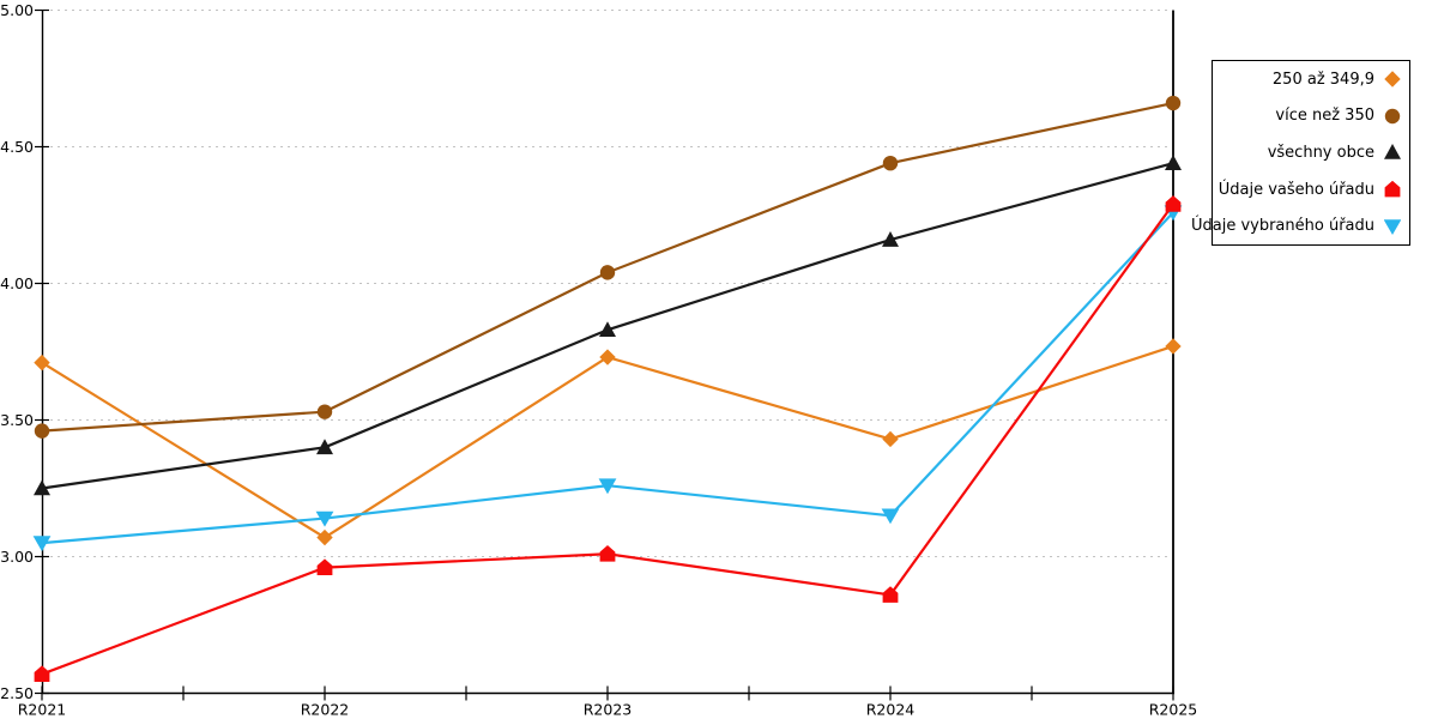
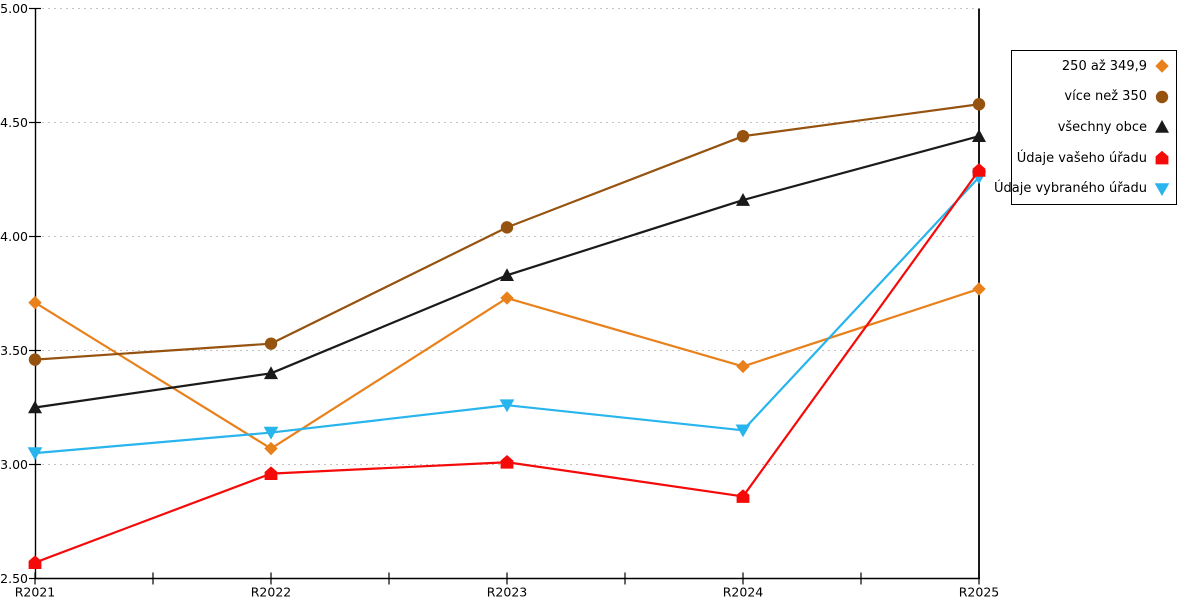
více než 350/R2025: 4.66 -> 4.58
